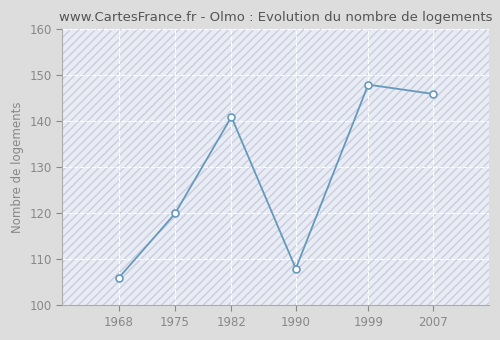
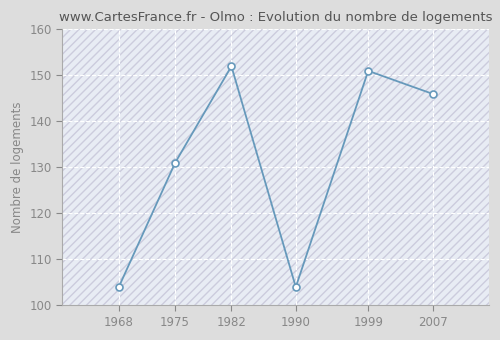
1968: 106 -> 104
1975: 120 -> 131
1982: 141 -> 152
1990: 108 -> 104
1999: 148 -> 151
